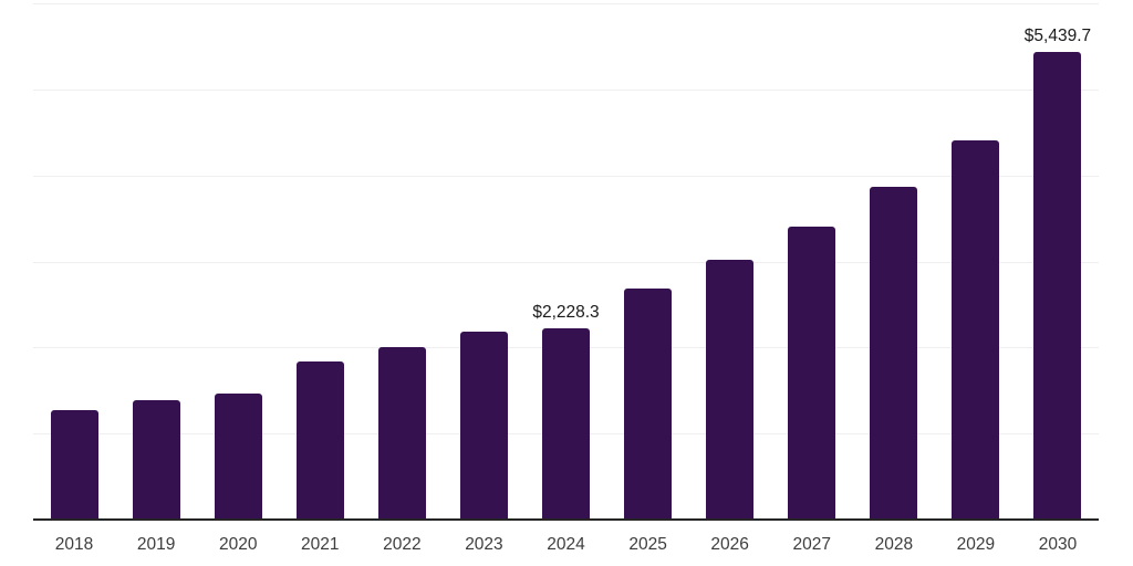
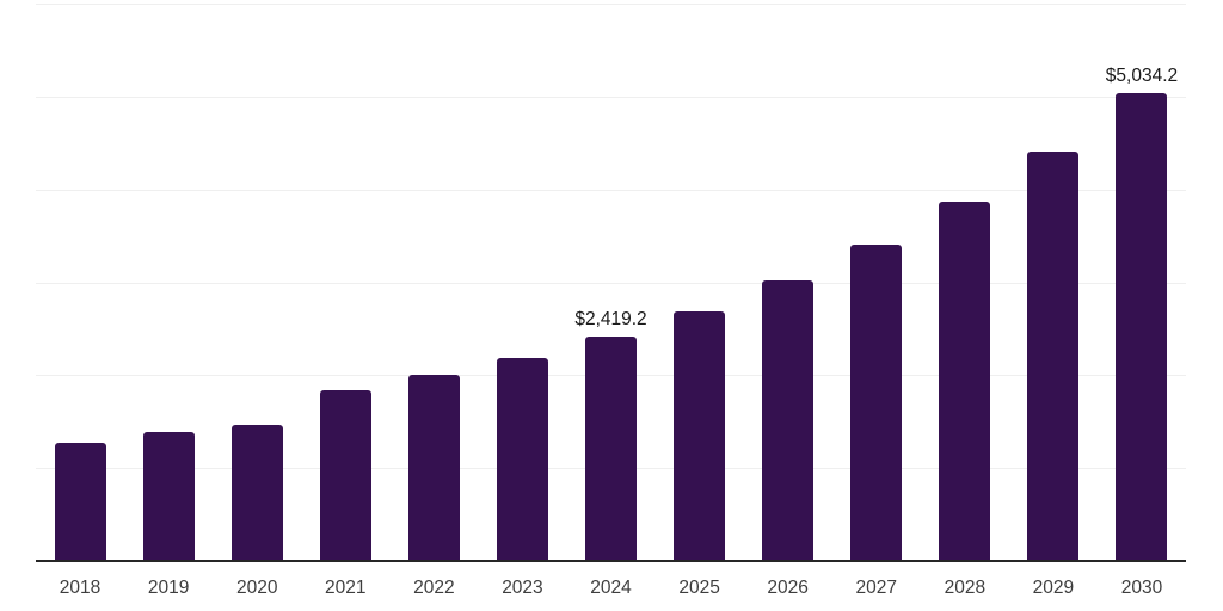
2024: $2,228.3 -> $2,419.2
2030: $5,439.7 -> $5,034.2
